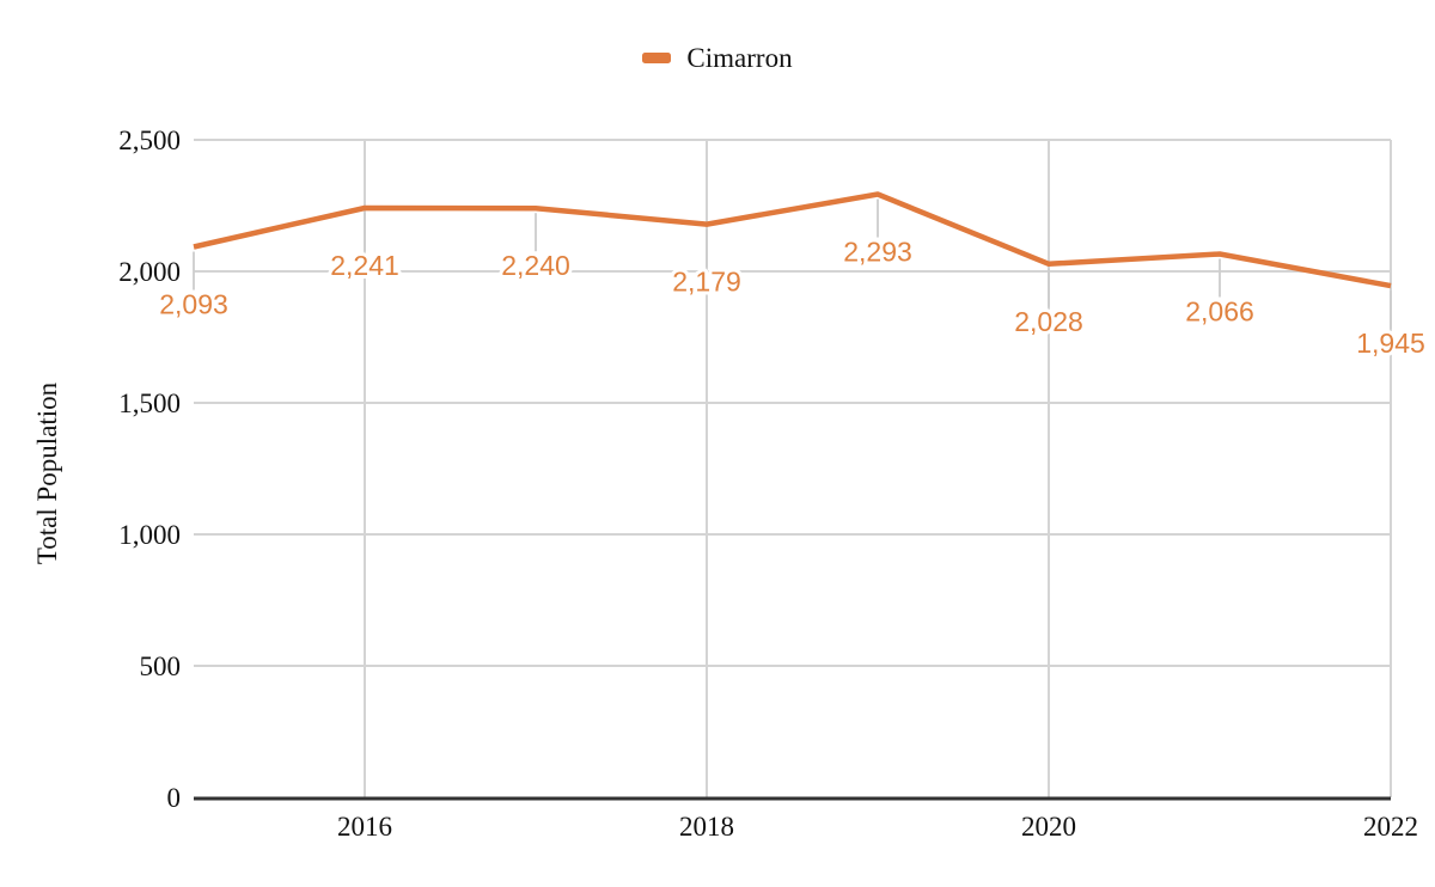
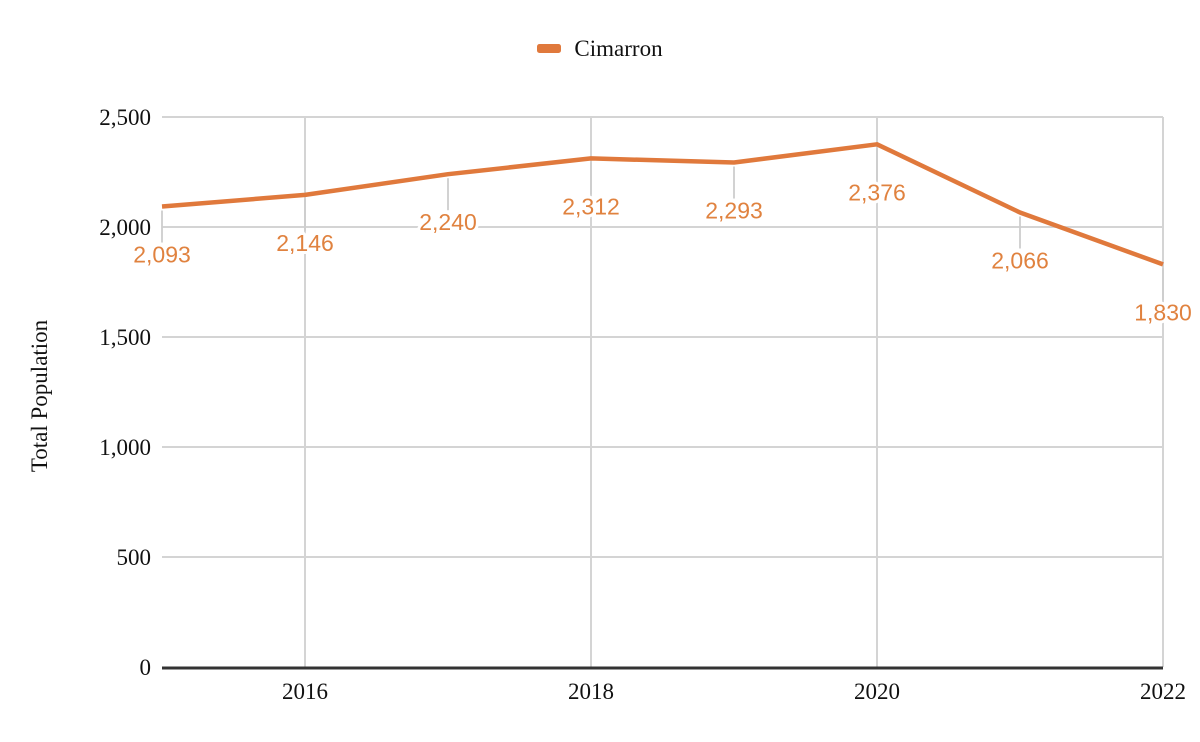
2016: 2,241 -> 2,146
2018: 2,179 -> 2,312
2020: 2,028 -> 2,376
2022: 1,945 -> 1,830
